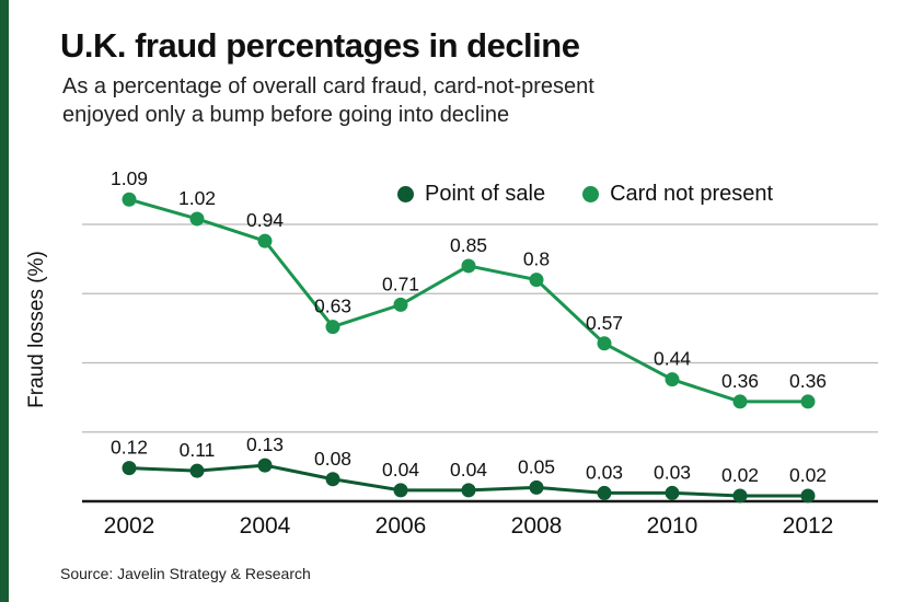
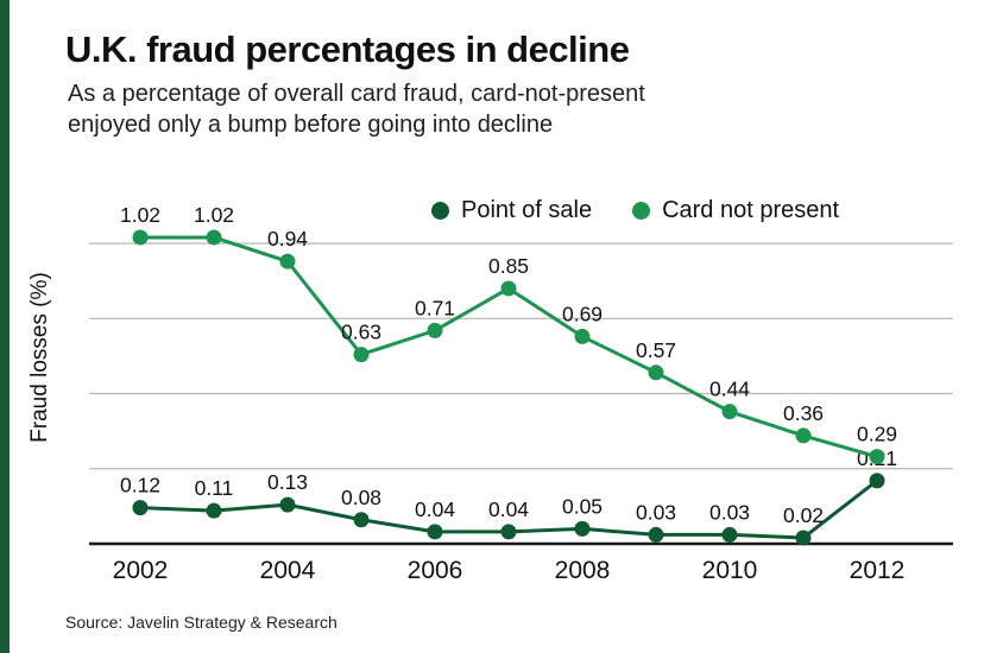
Card not present/2002: 1.09 -> 1.02
Card not present/2008: 0.8 -> 0.69
Point of sale/2012: 0.02 -> 0.21
Card not present/2012: 0.36 -> 0.29
